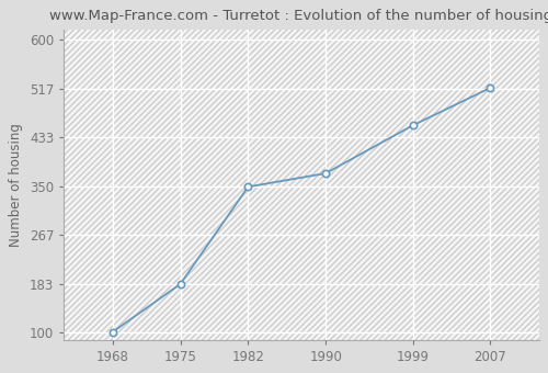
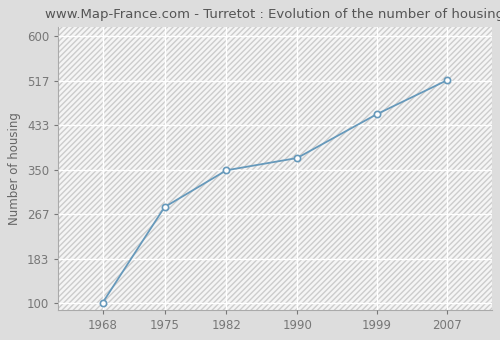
1975: 183 -> 280
